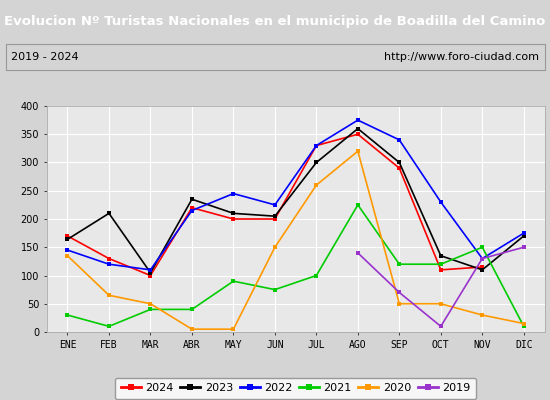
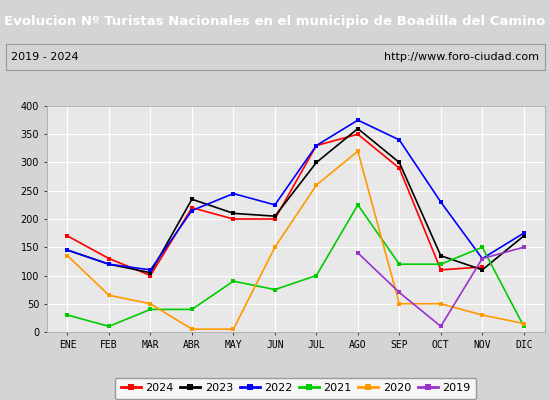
2023/ENE: 164 -> 145
2023/FEB: 210 -> 120
